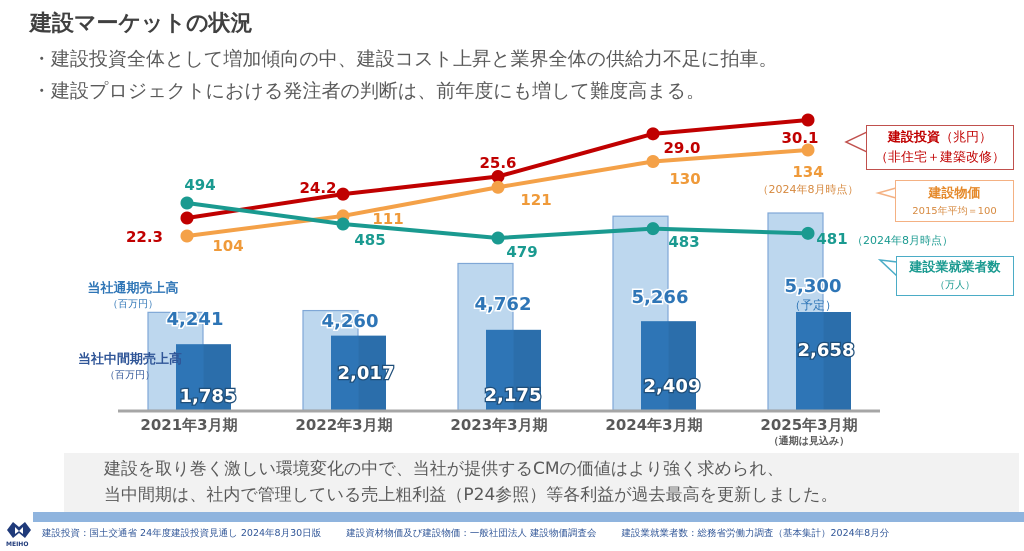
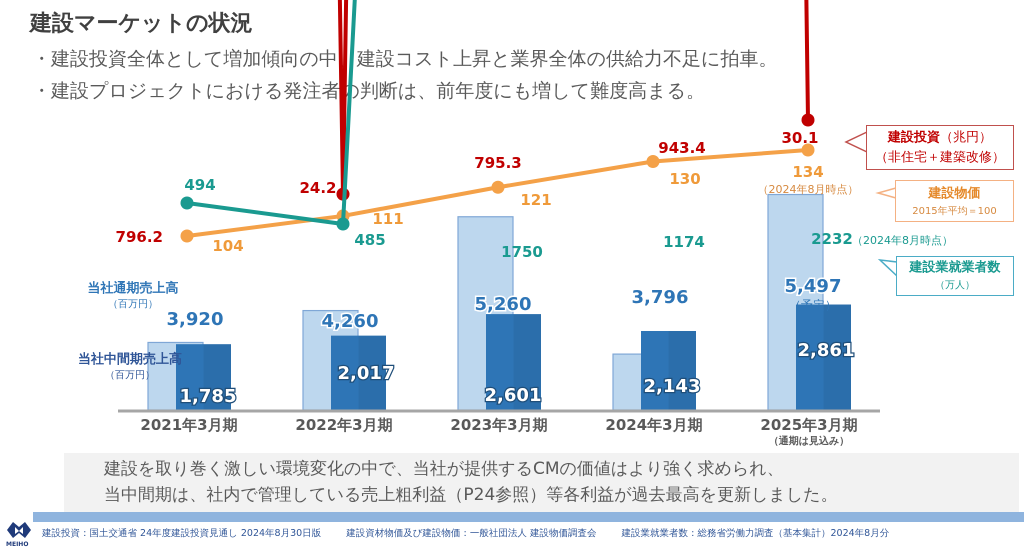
当社通期売上高（百万円）/2021年3月期: 4,241 -> 3,920
建設投資（兆円）（非住宅＋建築改修）/2021年3月期: 22.3 -> 796.2
当社通期売上高（百万円）/2023年3月期: 4,762 -> 5,260
当社中間期売上高（百万円）/2023年3月期: 2,175 -> 2,601
建設投資（兆円）（非住宅＋建築改修）/2023年3月期: 25.6 -> 795.3
建設業就業者数（万人）/2023年3月期: 479 -> 1750
当社通期売上高（百万円）/2024年3月期: 5,266 -> 3,796
当社中間期売上高（百万円）/2024年3月期: 2,409 -> 2,143
建設投資（兆円）（非住宅＋建築改修）/2024年3月期: 29.0 -> 943.4
建設業就業者数（万人）/2024年3月期: 483 -> 1174
当社通期売上高（百万円）/2025年3月期: 5,300 -> 5,497
当社中間期売上高（百万円）/2025年3月期: 2,658 -> 2,861
建設業就業者数（万人）/2025年3月期: 481 -> 2232
